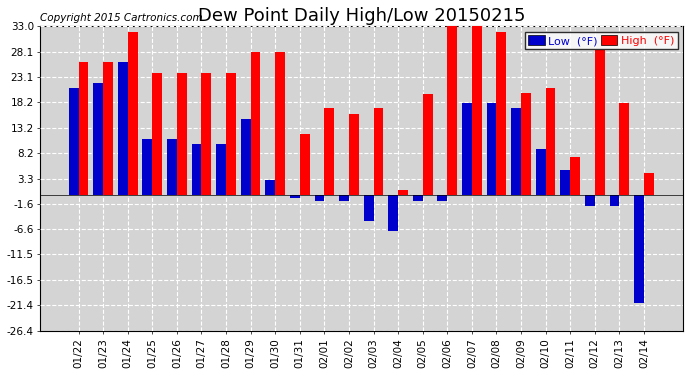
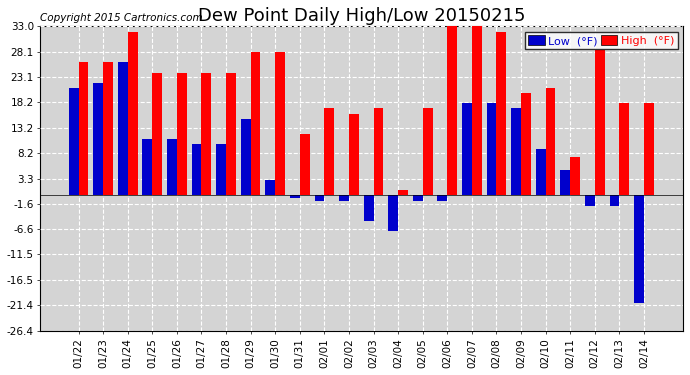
High (°F)/02/05: 19.8 -> 17.0
High (°F)/02/14: 4.4 -> 18.0
